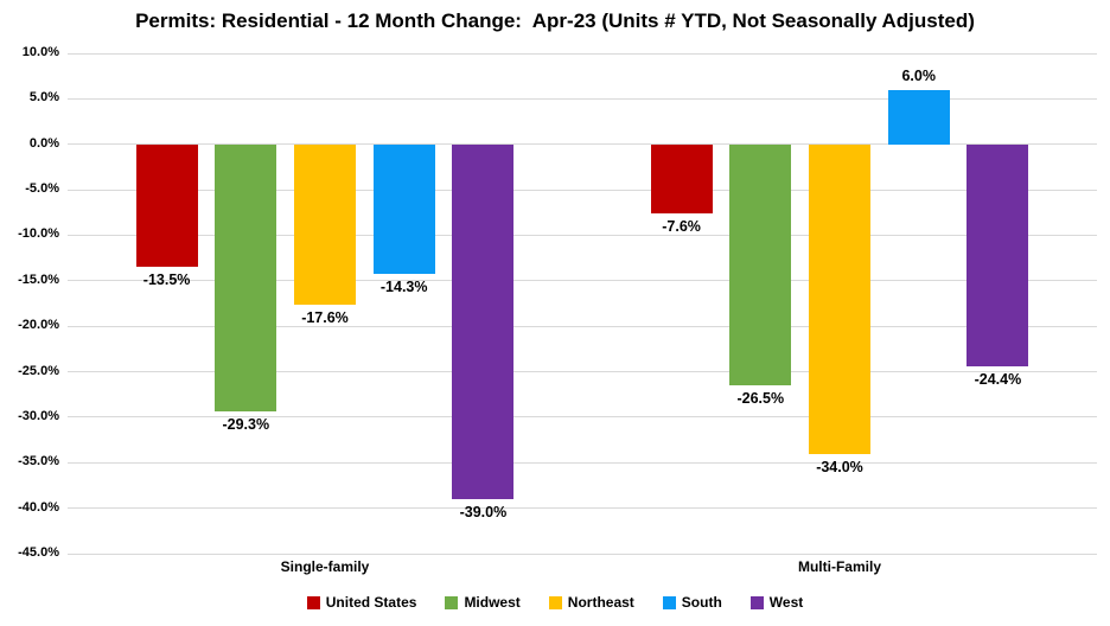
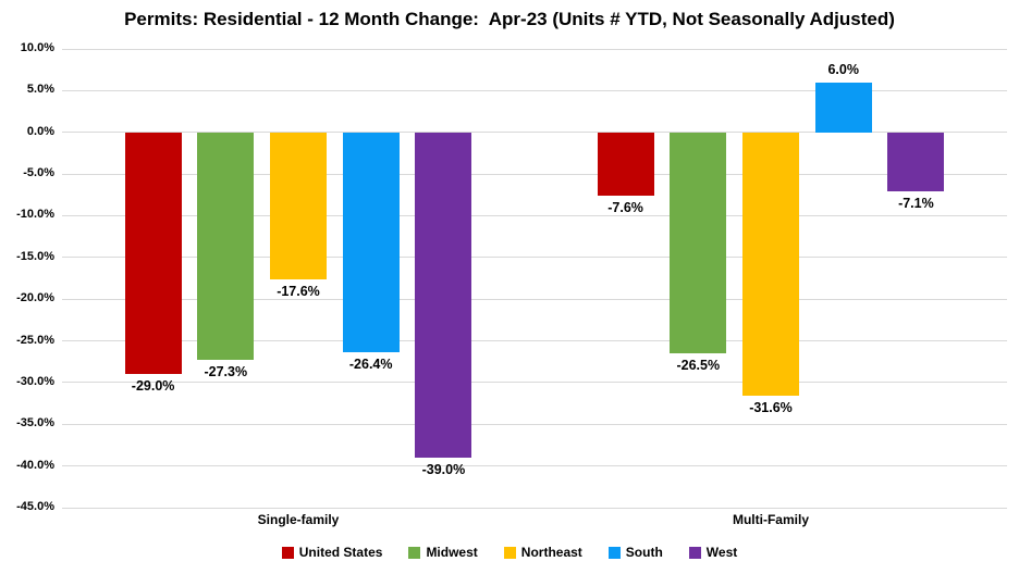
United States/Single-family: -13.5% -> -29.0%
Midwest/Single-family: -29.3% -> -27.3%
South/Single-family: -14.3% -> -26.4%
Northeast/Multi-Family: -34.0% -> -31.6%
West/Multi-Family: -24.4% -> -7.1%
